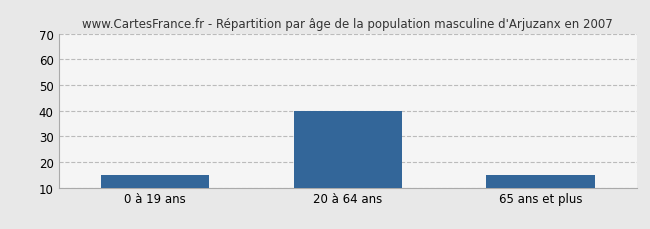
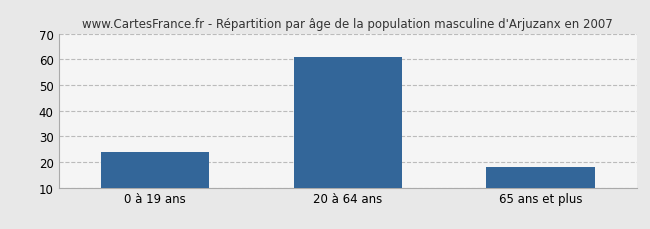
0 à 19 ans: 15 -> 24
20 à 64 ans: 40 -> 61
65 ans et plus: 15 -> 18
